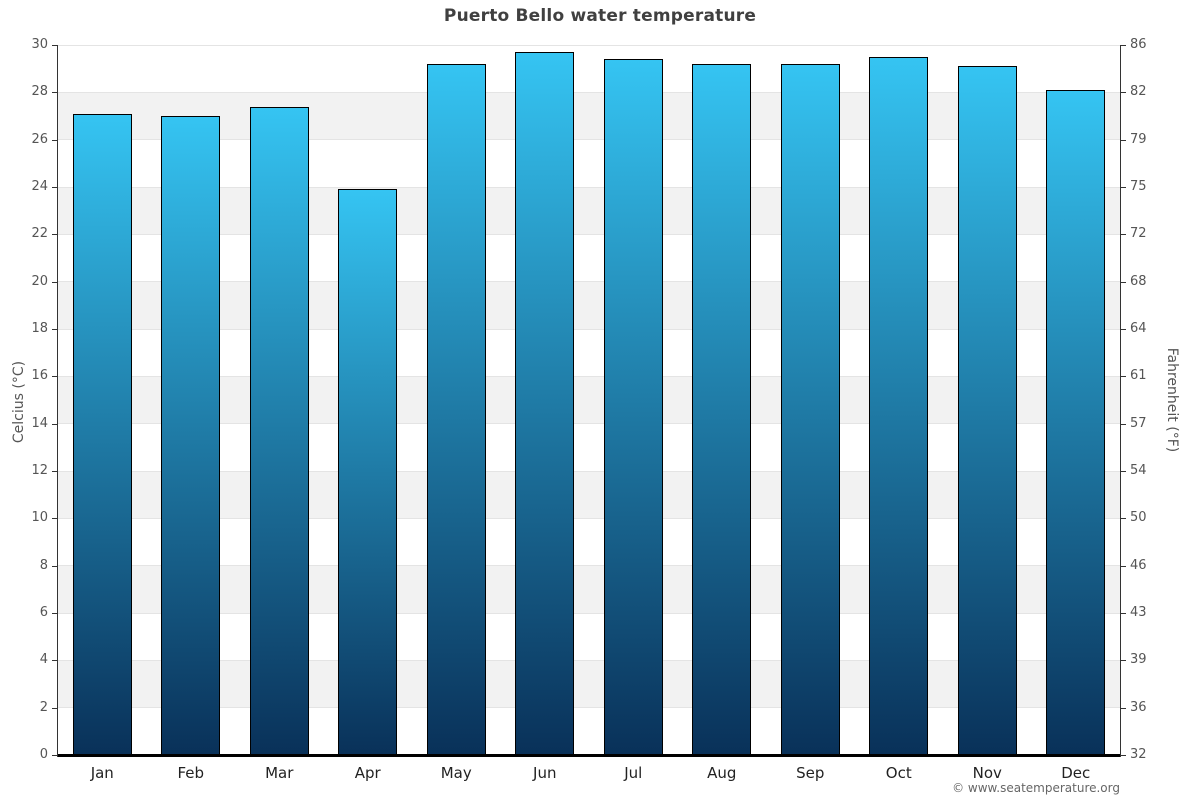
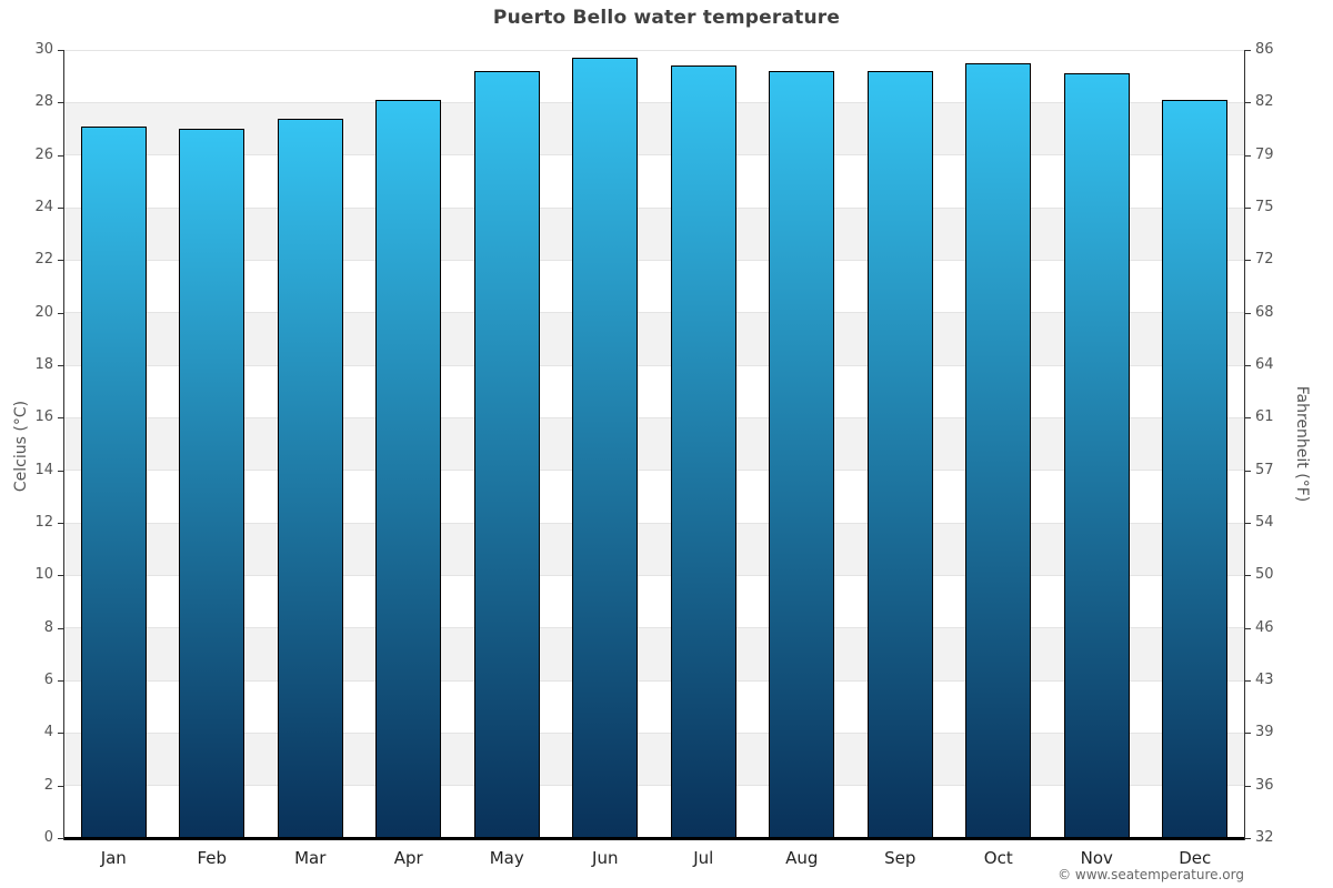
Apr: 23.9 -> 28.1
